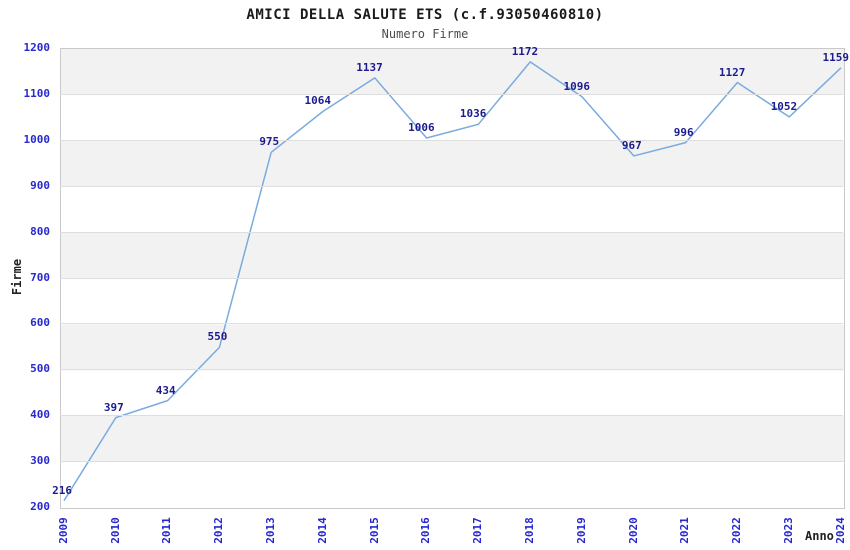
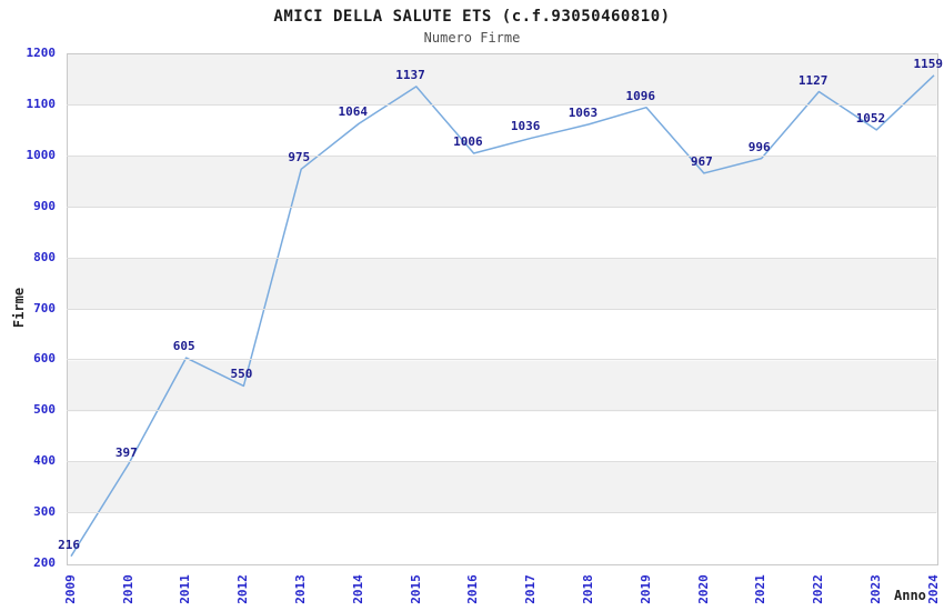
2011: 434 -> 605
2018: 1172 -> 1063
